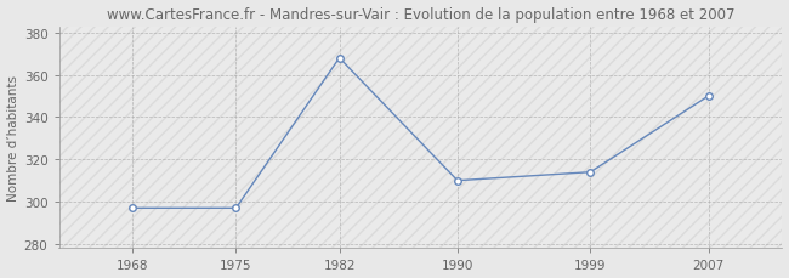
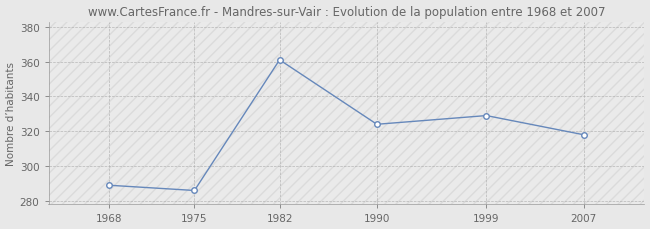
1968: 297 -> 289
1975: 297 -> 286
1982: 368 -> 361
1990: 310 -> 324
1999: 314 -> 329
2007: 350 -> 318
